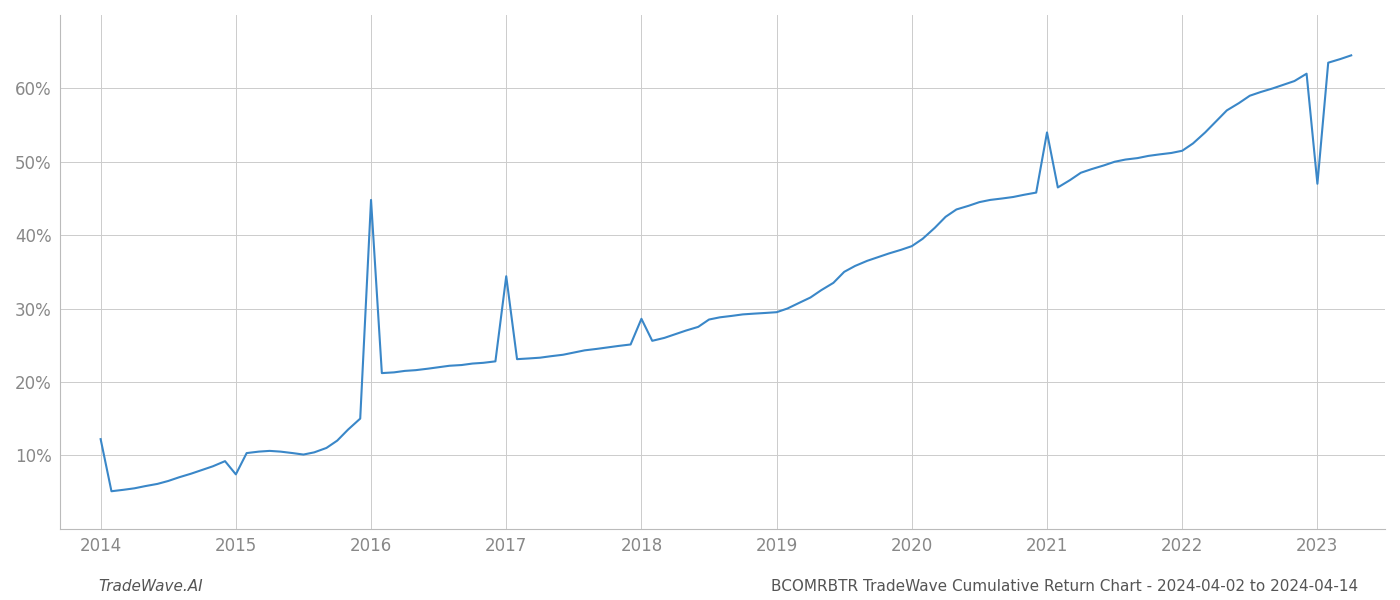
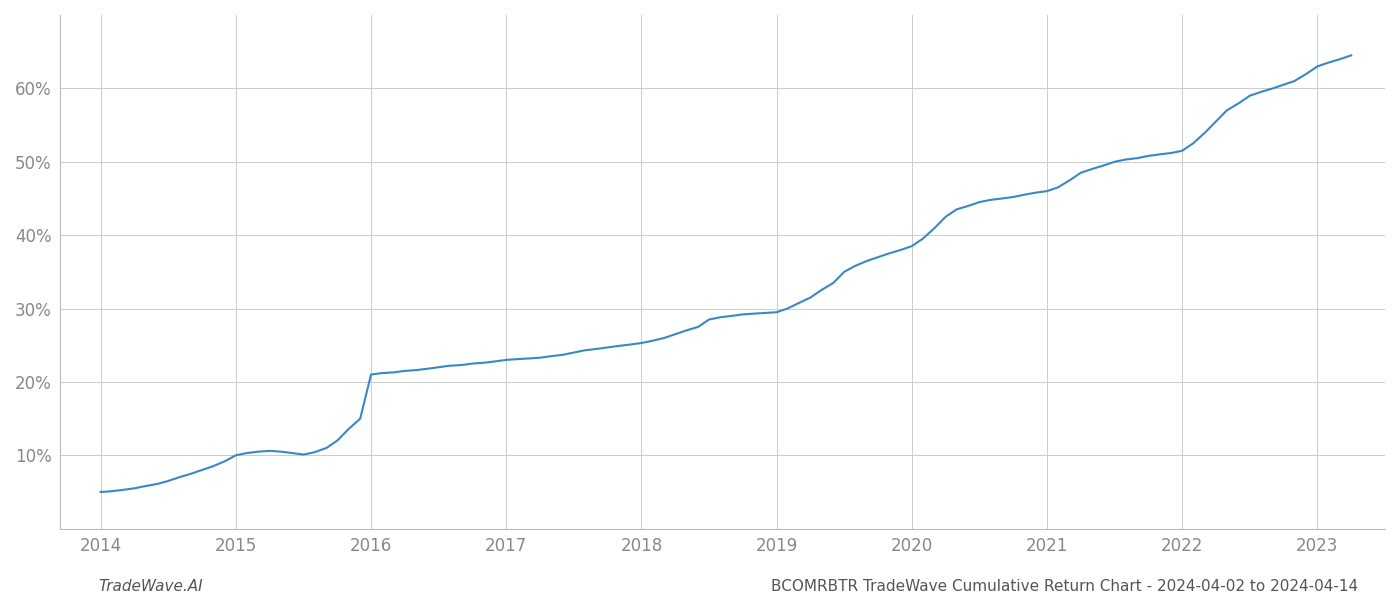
2014: 12.2% -> 5.0%
2015: 7.4% -> 10.0%
2016: 44.8% -> 21.0%
2017: 34.4% -> 23.0%
2018: 28.6% -> 25.3%
2021: 54.0% -> 46.0%
2023: 47.0% -> 63.0%
